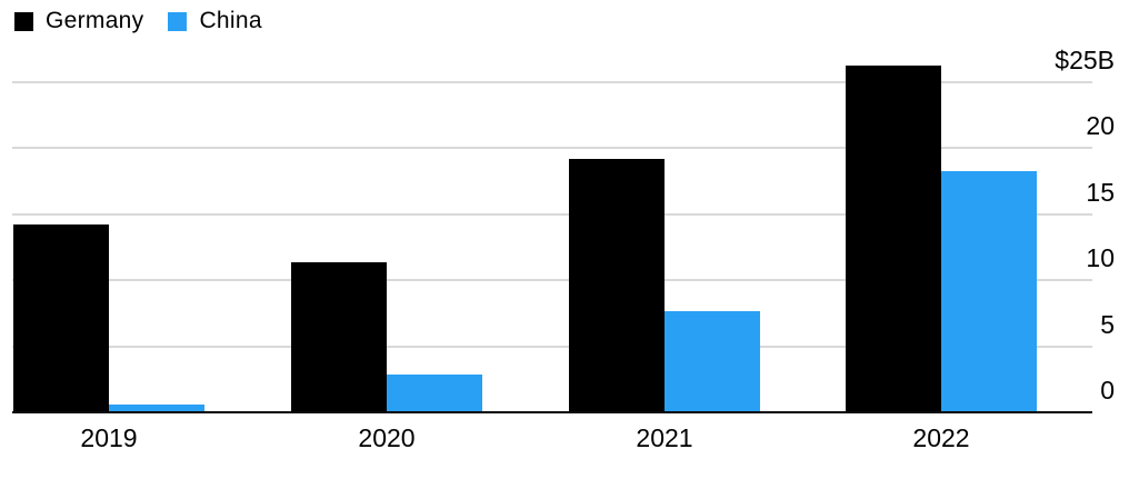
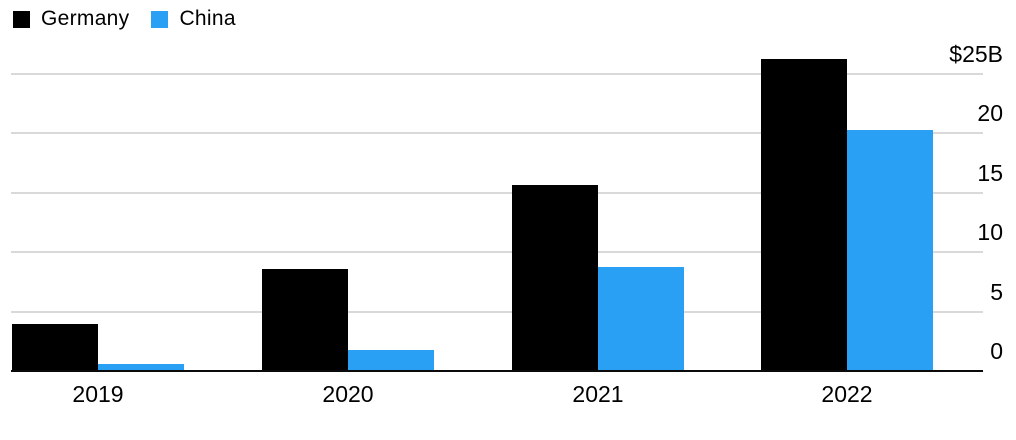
Germany/2019: $14.1B -> $3.9B
Germany/2020: $11.3B -> $8.5B
China/2020: $2.8B -> $1.7B
Germany/2021: $19.1B -> $15.6B
China/2021: $7.6B -> $8.7B
China/2022: $18.2B -> $20.2B
